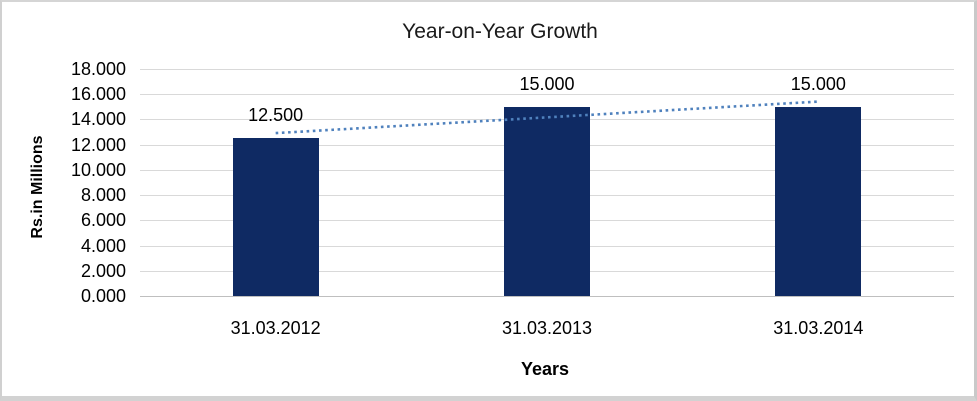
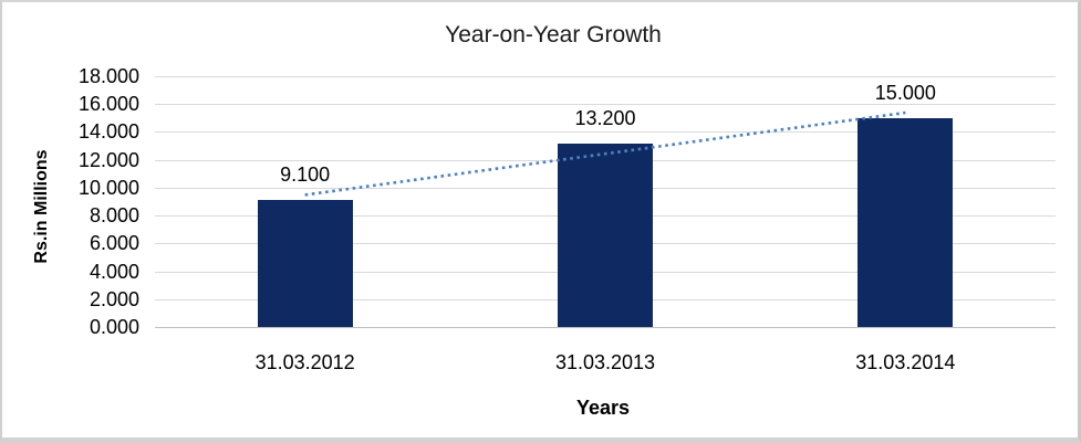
31.03.2012: 12.500 -> 9.100
31.03.2013: 15.000 -> 13.200
